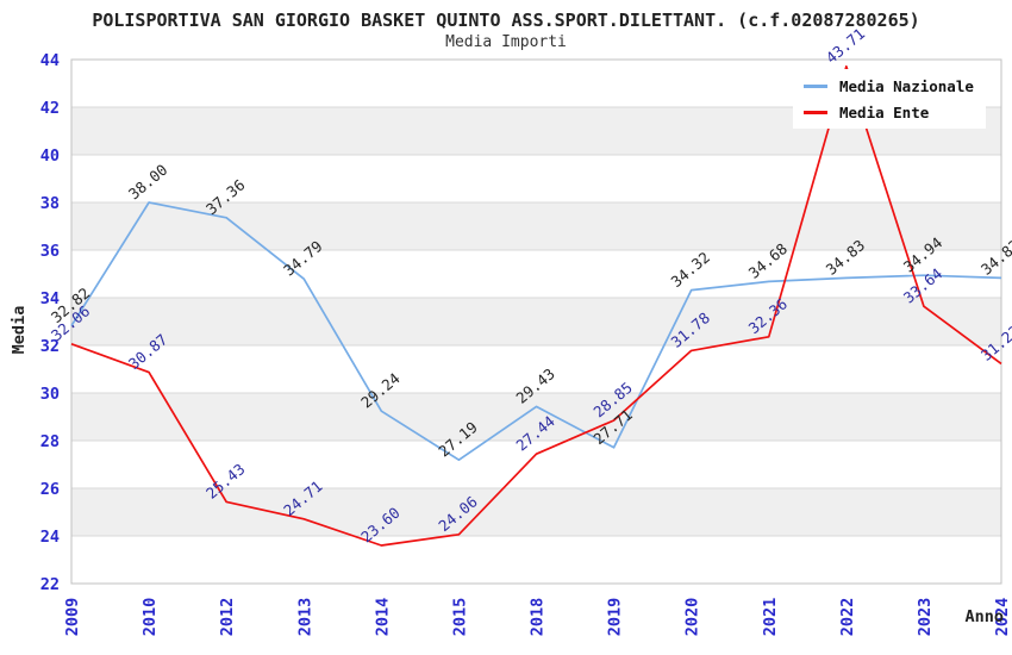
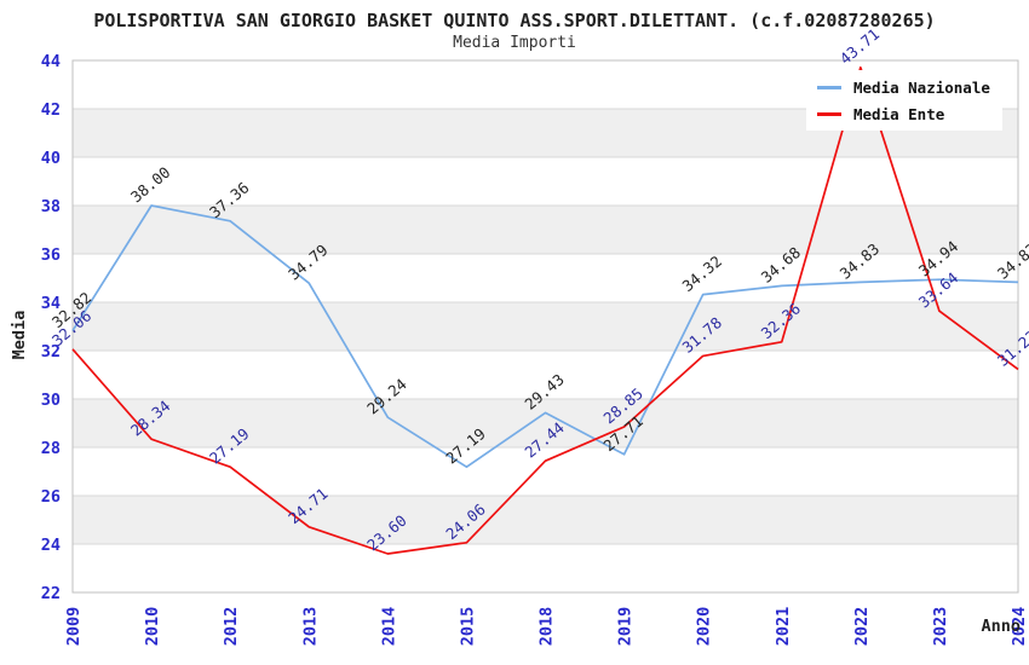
Media Ente/2010: 30.87 -> 28.34
Media Ente/2012: 25.43 -> 27.19
